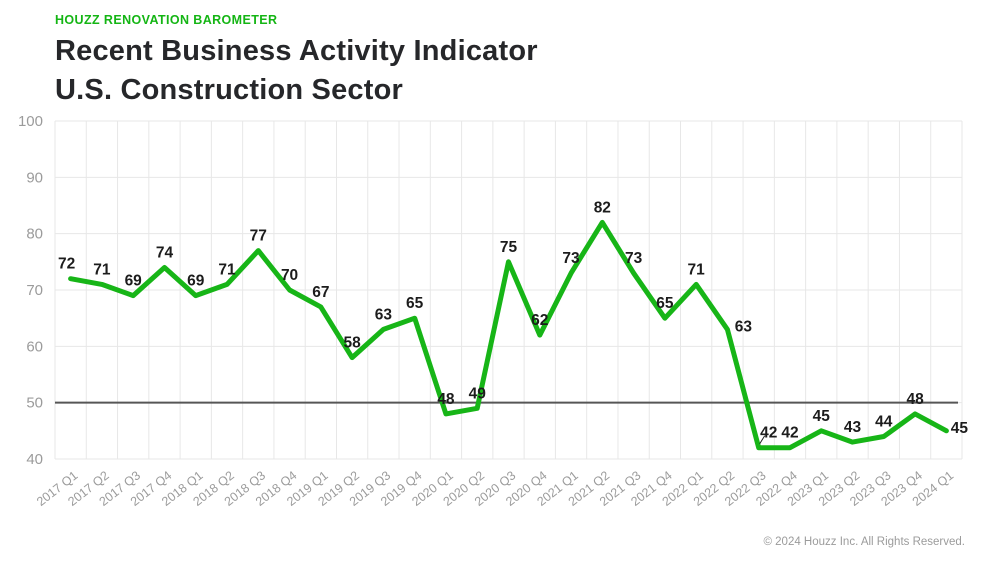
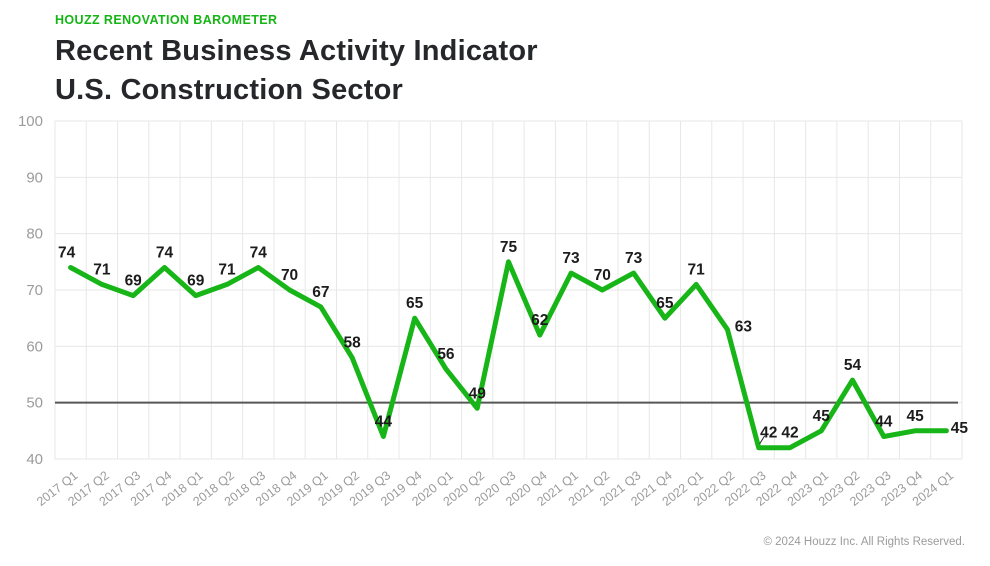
2017 Q1: 72 -> 74
2018 Q3: 77 -> 74
2019 Q3: 63 -> 44
2020 Q1: 48 -> 56
2021 Q2: 82 -> 70
2023 Q2: 43 -> 54
2023 Q4: 48 -> 45
